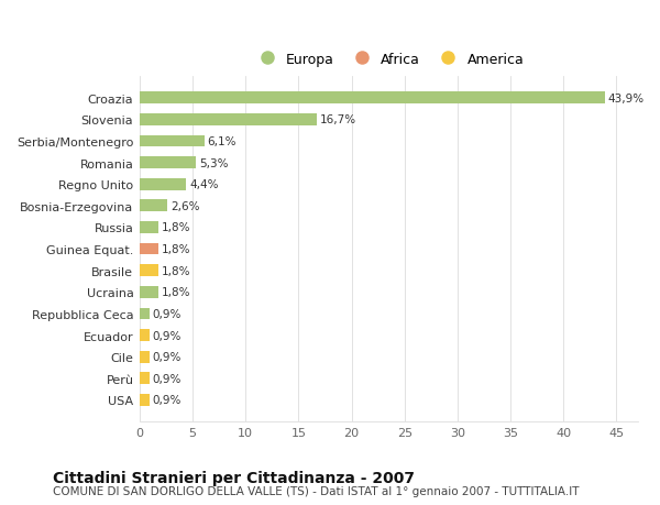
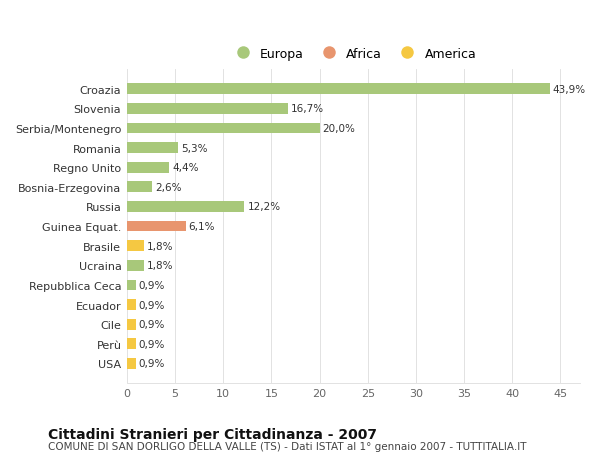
Serbia/Montenegro: 6,1% -> 20,0%
Russia: 1,8% -> 12,2%
Guinea Equat.: 1,8% -> 6,1%
